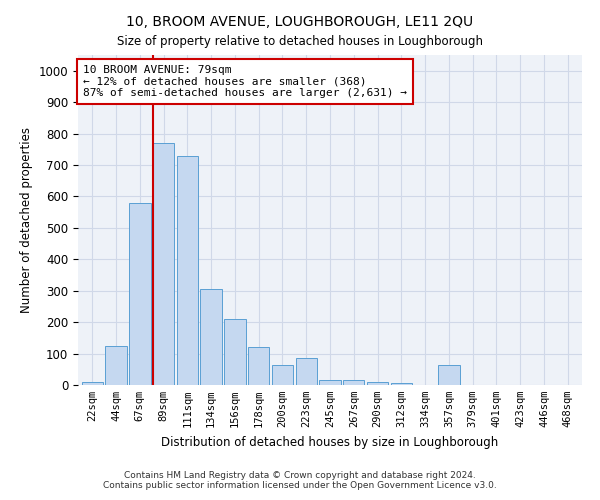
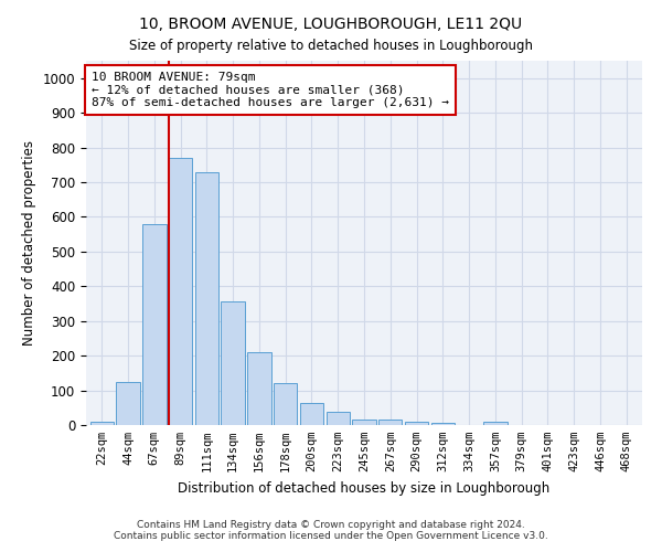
134sqm: 305 -> 355
223sqm: 85 -> 38
357sqm: 65 -> 8
